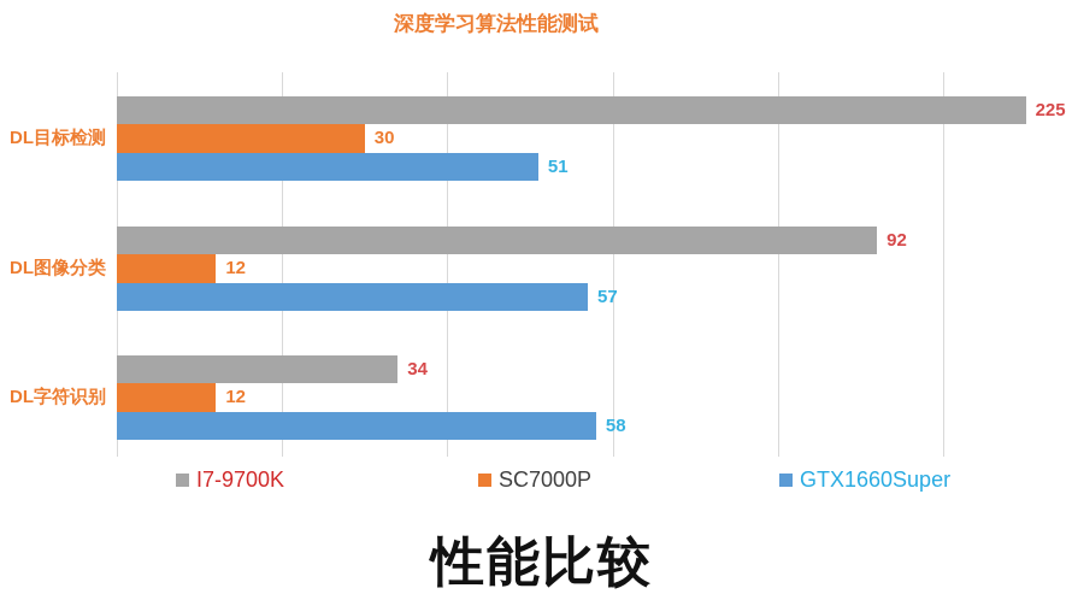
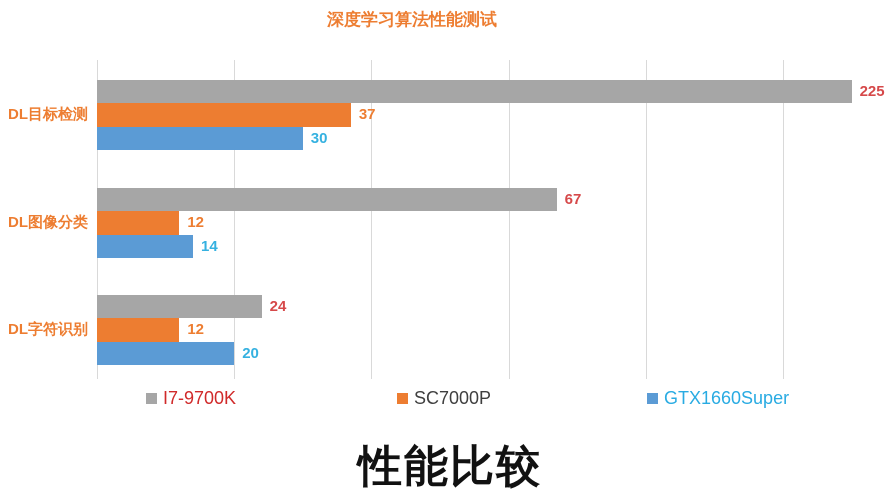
SC7000P/DL目标检测: 30 -> 37
GTX1660Super/DL目标检测: 51 -> 30
I7-9700K/DL图像分类: 92 -> 67
GTX1660Super/DL图像分类: 57 -> 14
I7-9700K/DL字符识别: 34 -> 24
GTX1660Super/DL字符识别: 58 -> 20
